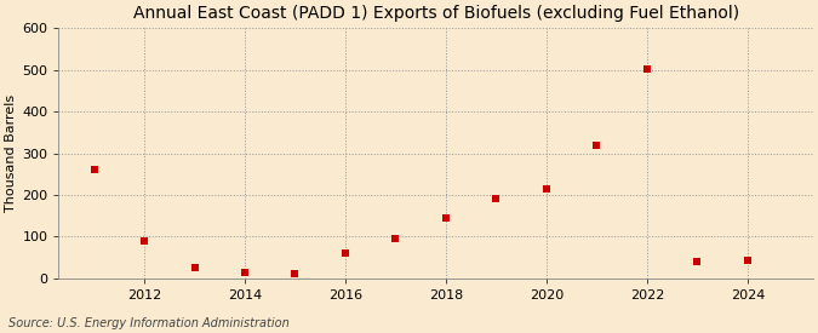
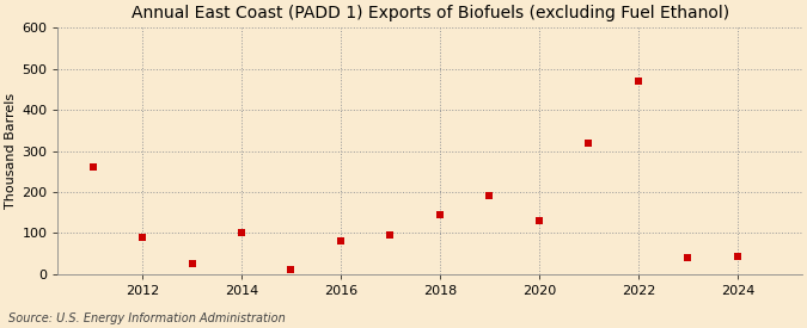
2014: 15 -> 100
2016: 60 -> 80
2020: 215 -> 130
2022: 503 -> 470
